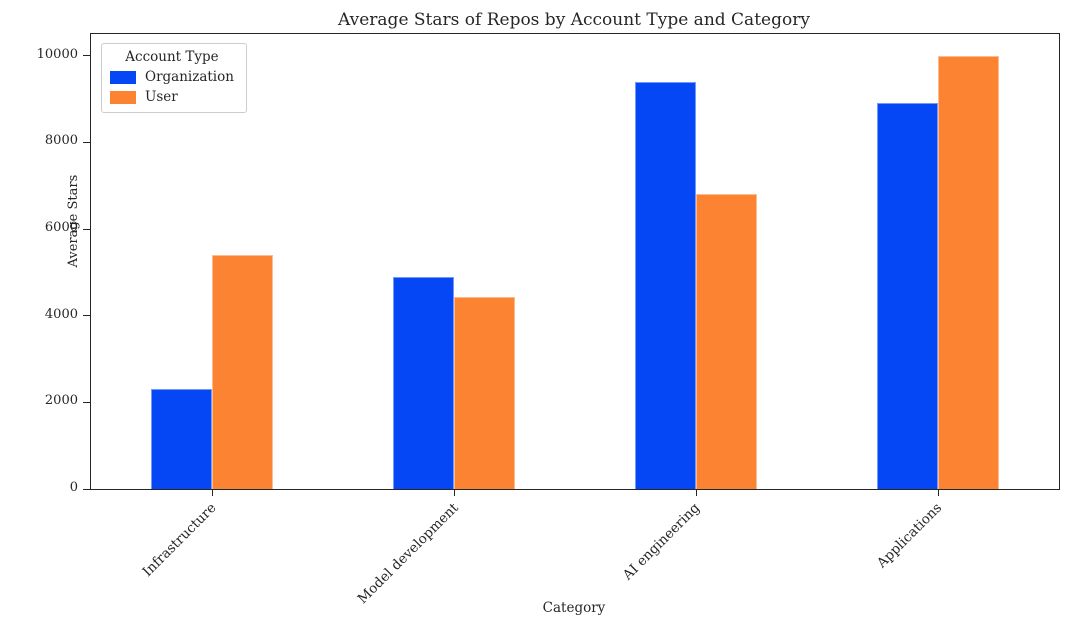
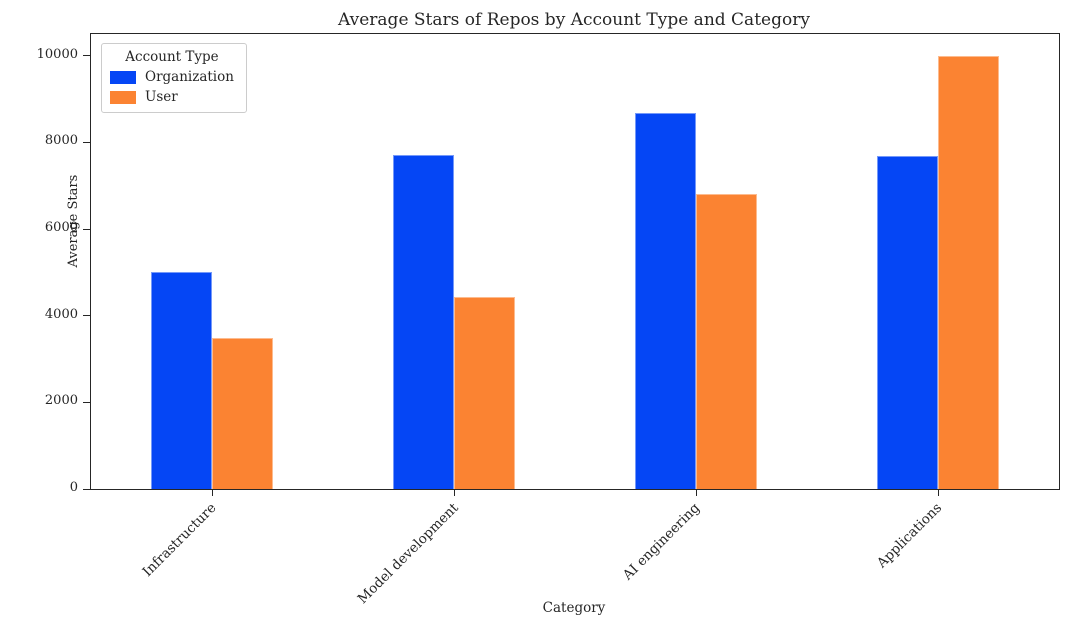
Organization/Infrastructure: 2300 -> 5000
User/Infrastructure: 5400 -> 3500
Organization/Model development: 4900 -> 7700
Organization/AI engineering: 9400 -> 8700
Organization/Applications: 8900 -> 7700
